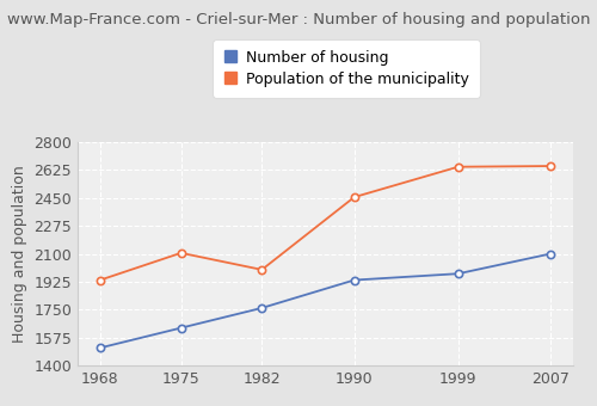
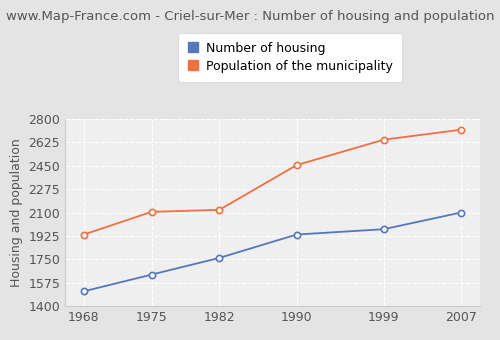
Population of the municipality/1982: 2000 -> 2120
Population of the municipality/2007: 2650 -> 2720
